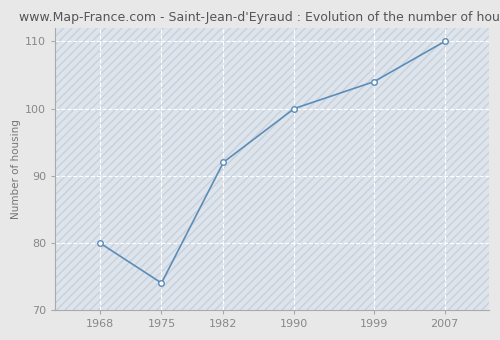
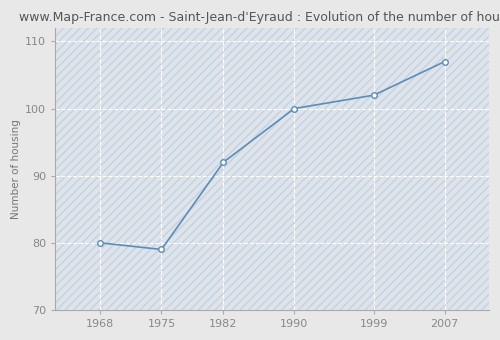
1975: 74 -> 79
1999: 104 -> 102
2007: 110 -> 107
